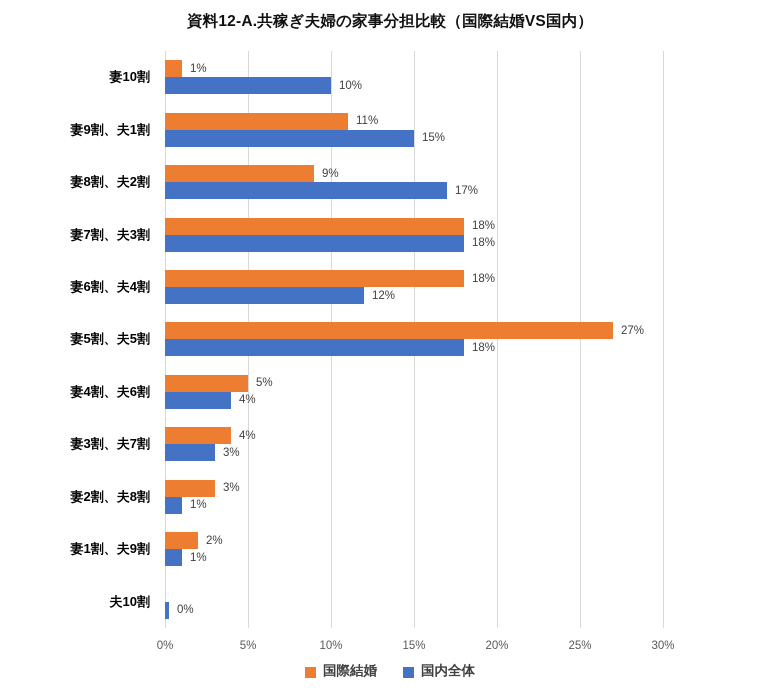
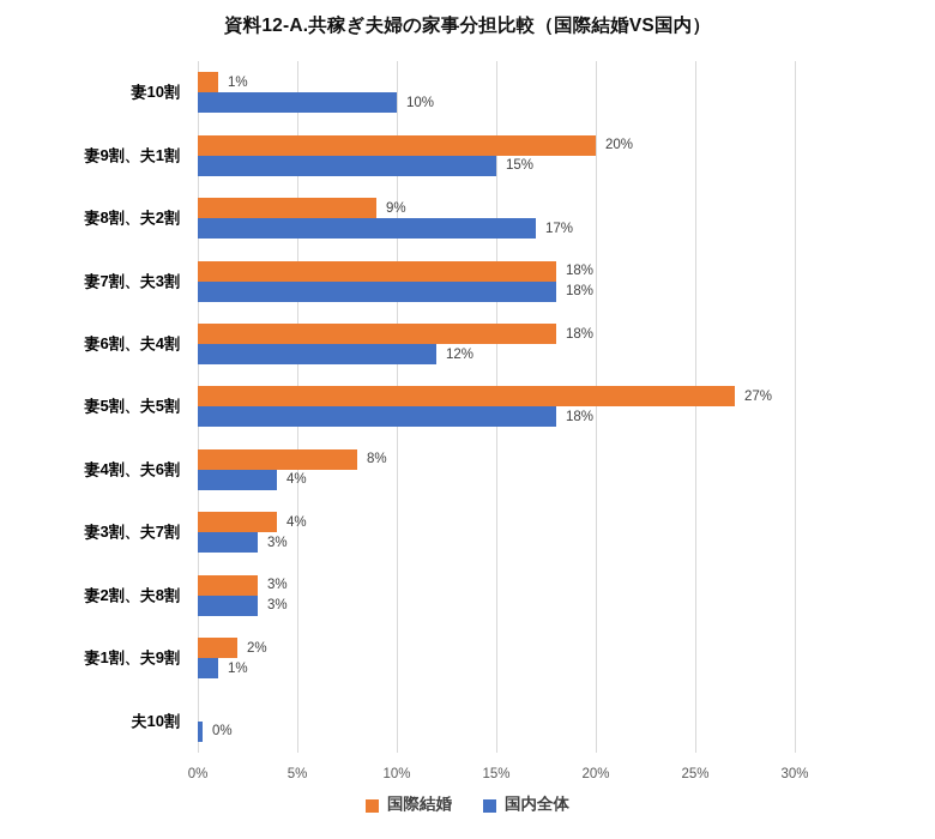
国際結婚/妻9割、夫1割: 11% -> 20%
国際結婚/妻4割、夫6割: 5% -> 8%
国内全体/妻2割、夫8割: 1% -> 3%
